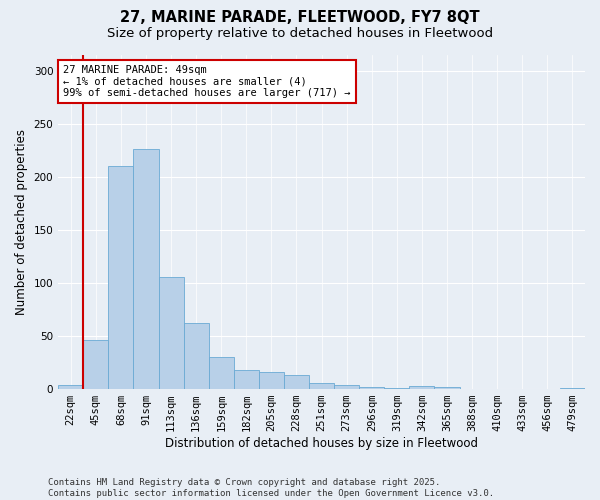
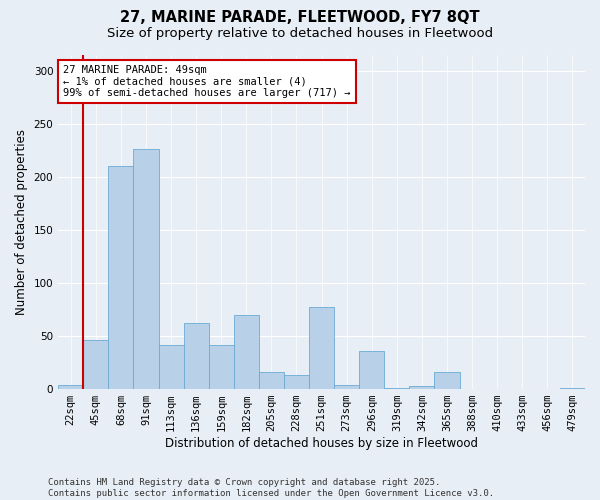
113sqm: 106 -> 42
159sqm: 30 -> 42
182sqm: 18 -> 70
251sqm: 6 -> 77
296sqm: 2 -> 36
365sqm: 2 -> 16
